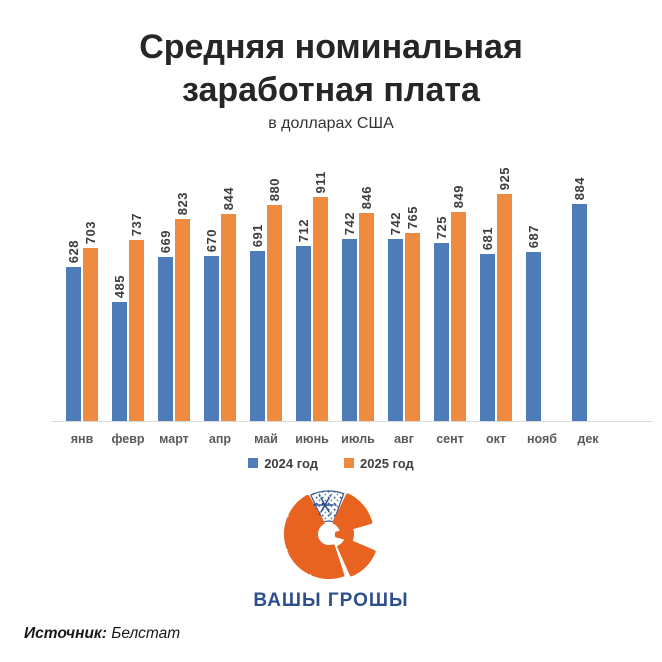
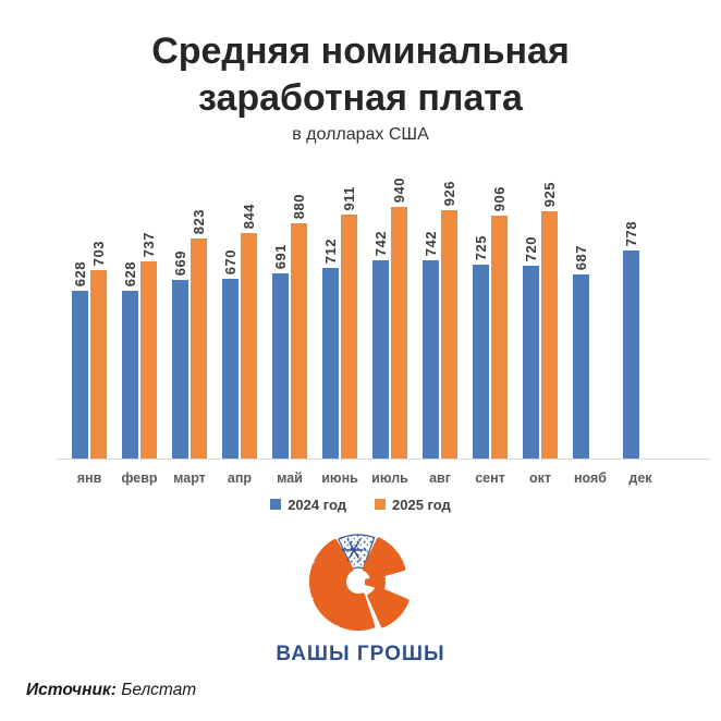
2024 год/февр: 485 -> 628
2025 год/июль: 846 -> 940
2025 год/авг: 765 -> 926
2025 год/сент: 849 -> 906
2024 год/окт: 681 -> 720
2024 год/дек: 884 -> 778
